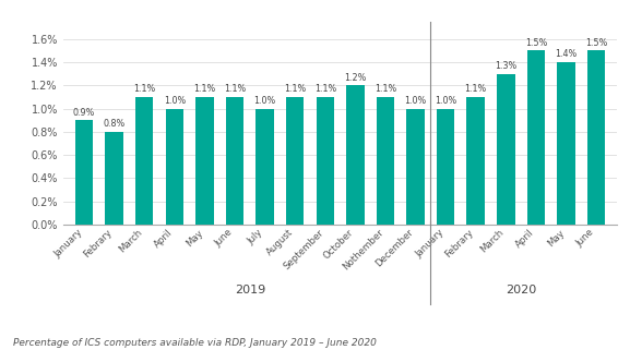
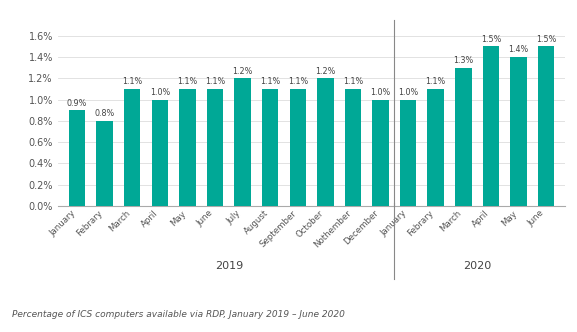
July: 1.0% -> 1.2%
